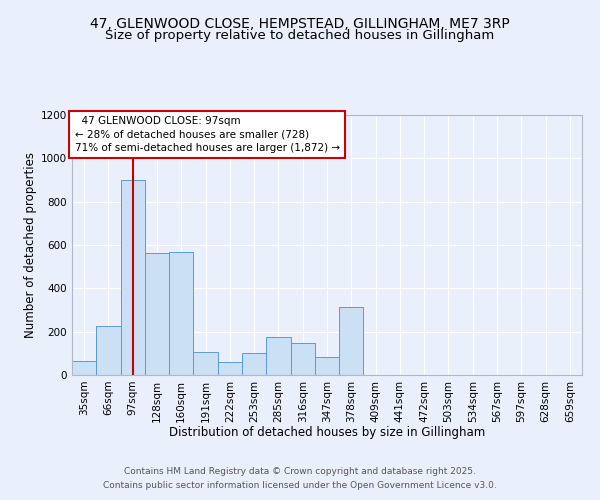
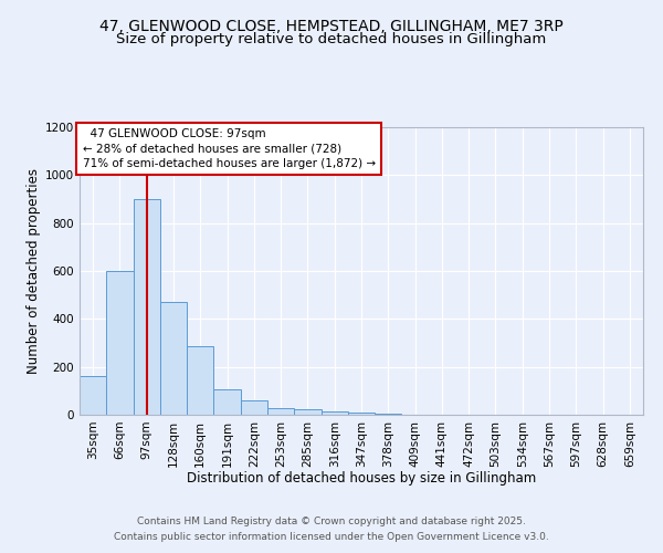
35sqm: 65 -> 160
66sqm: 225 -> 600
128sqm: 565 -> 470
160sqm: 570 -> 285
253sqm: 100 -> 30
285sqm: 175 -> 25
316sqm: 150 -> 15
347sqm: 85 -> 10
378sqm: 315 -> 5
